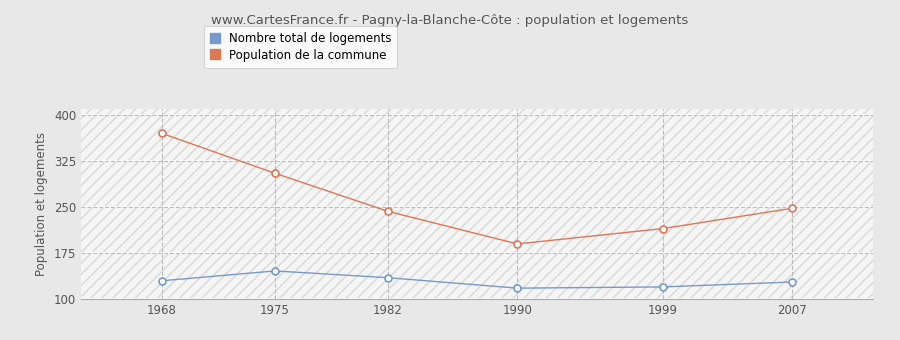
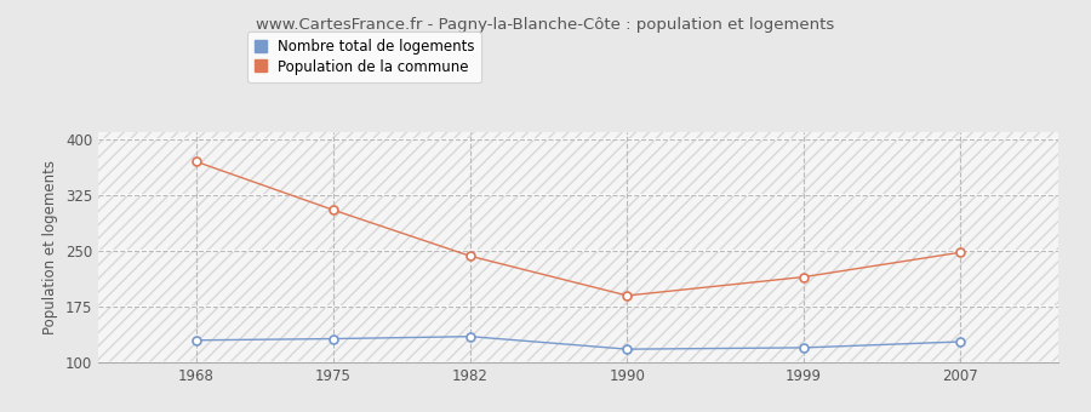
Nombre total de logements/1975: 146 -> 132
